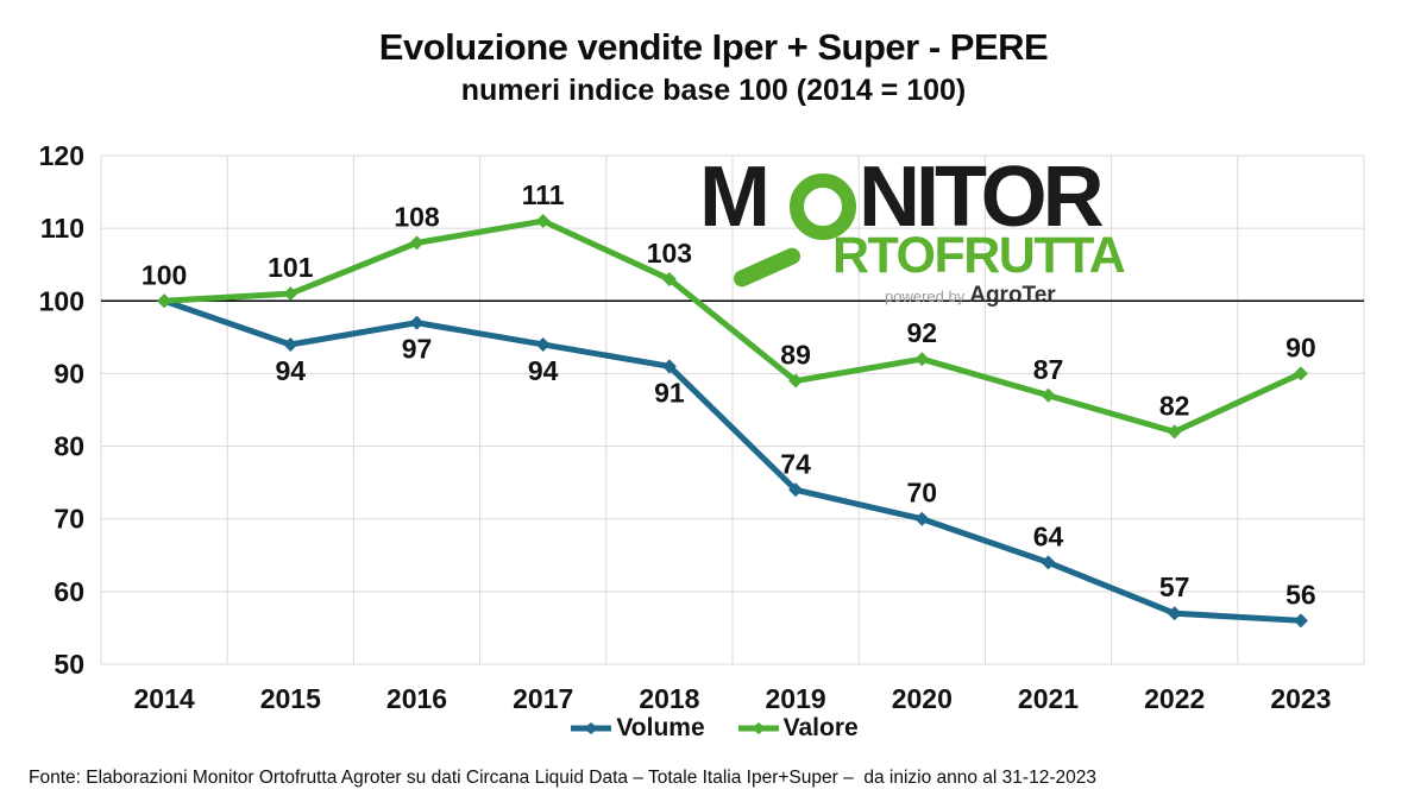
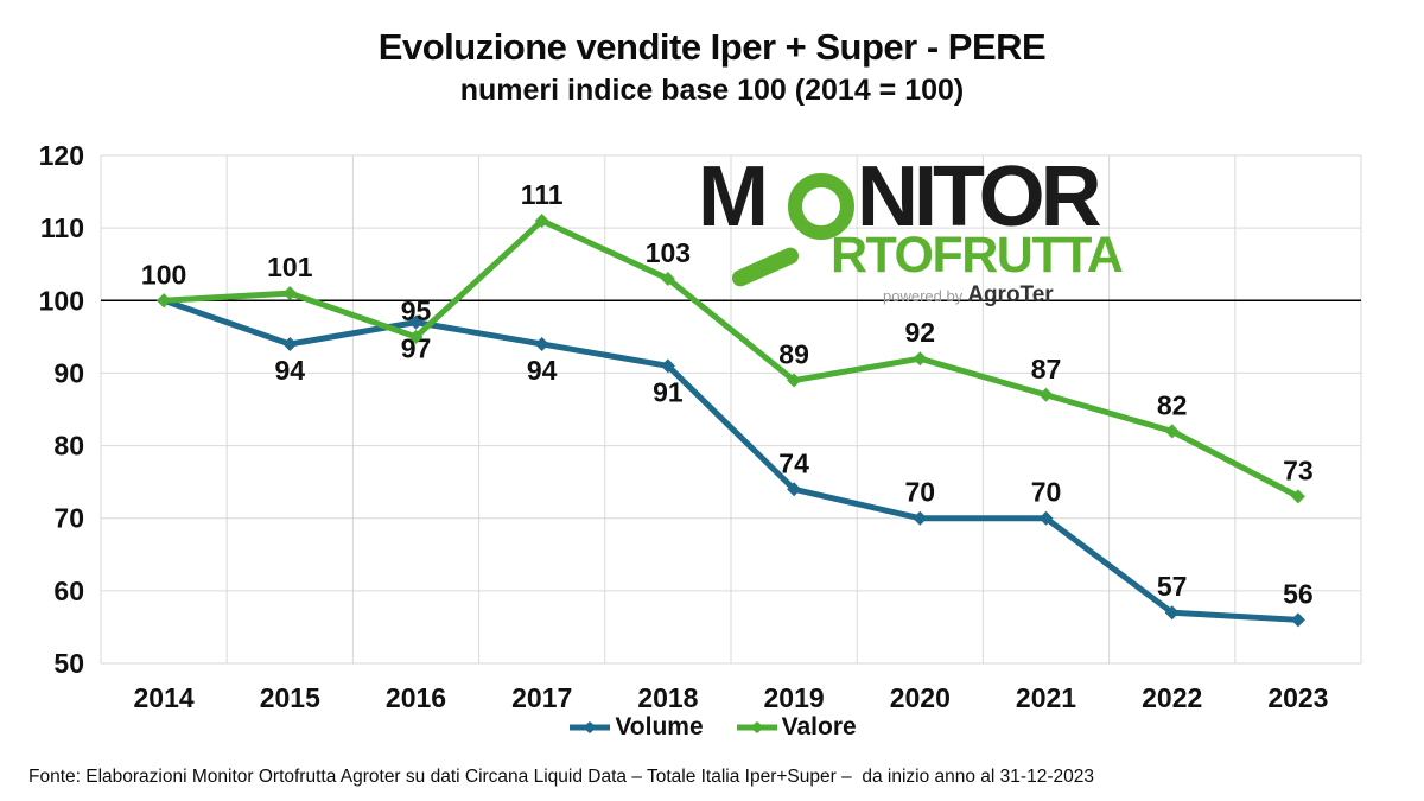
Valore/2016: 108 -> 95
Volume/2021: 64 -> 70
Valore/2023: 90 -> 73
